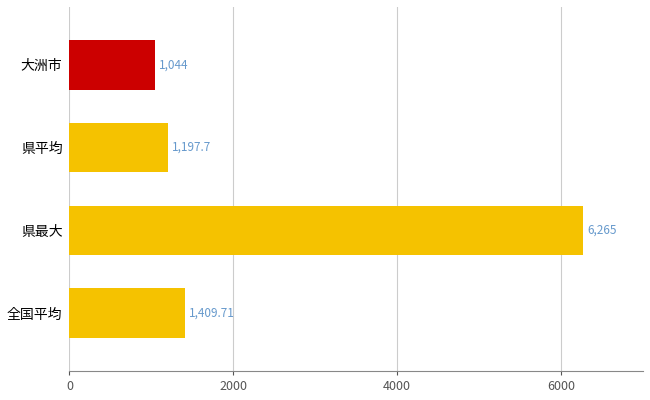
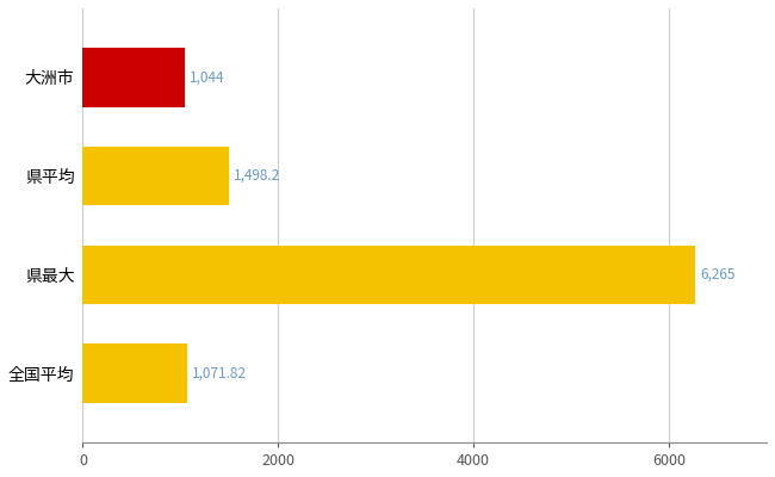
県平均: 1,197.7 -> 1,498.2
全国平均: 1,409.71 -> 1,071.82
